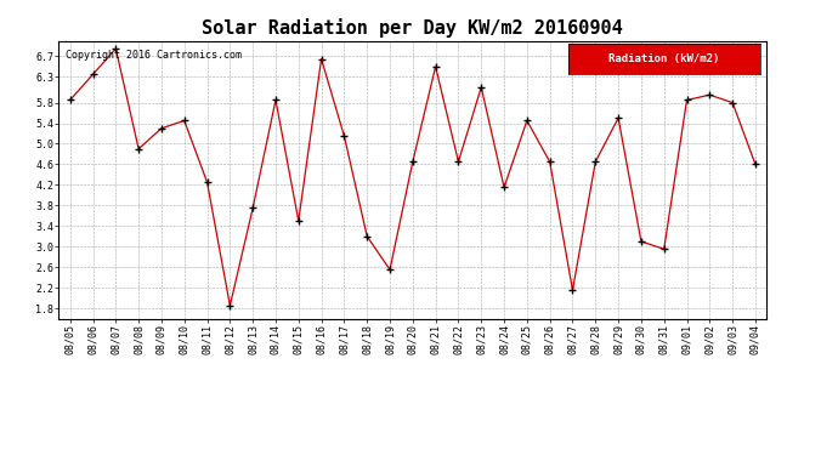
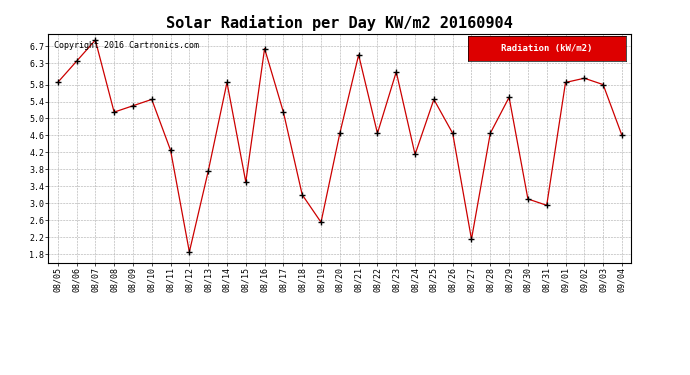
08/08: 4.90 -> 5.15
